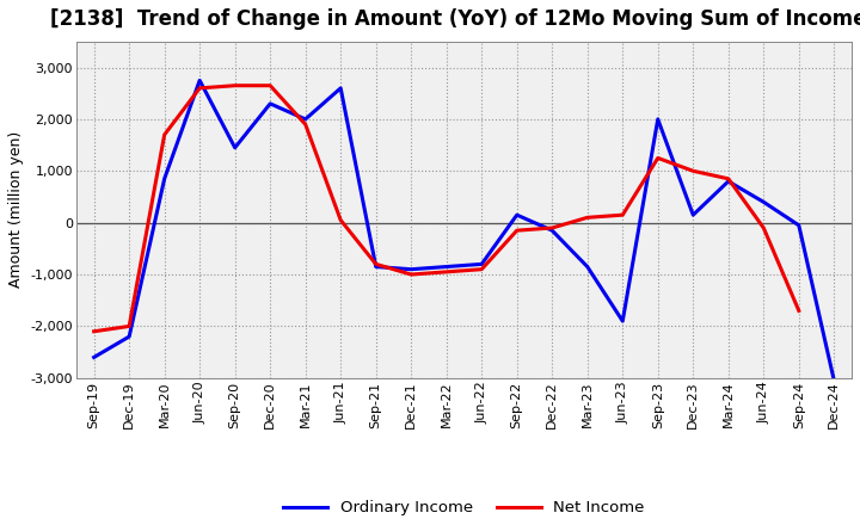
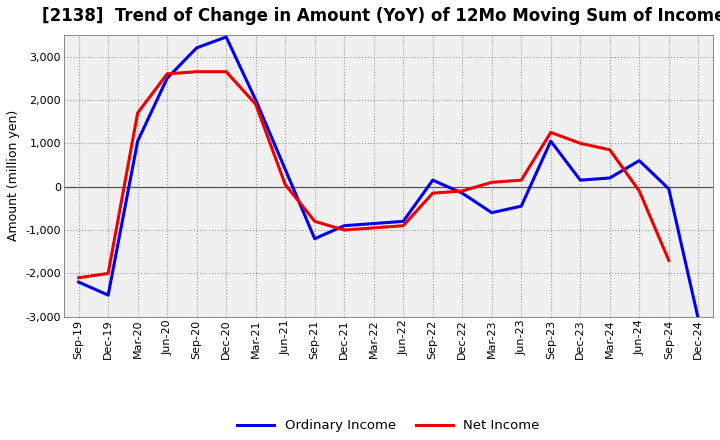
Ordinary Income/Sep-19: -2,600 -> -2,200
Ordinary Income/Dec-19: -2,200 -> -2,500
Ordinary Income/Mar-20: 850 -> 1,050
Ordinary Income/Jun-20: 2,750 -> 2,500
Ordinary Income/Sep-20: 1,450 -> 3,200
Ordinary Income/Dec-20: 2,300 -> 3,450
Ordinary Income/Jun-21: 2,600 -> 400
Ordinary Income/Sep-21: -850 -> -1,200
Ordinary Income/Mar-23: -850 -> -600
Ordinary Income/Jun-23: -1,900 -> -450
Ordinary Income/Sep-23: 2,000 -> 1,050
Ordinary Income/Mar-24: 800 -> 200
Ordinary Income/Jun-24: 400 -> 600
